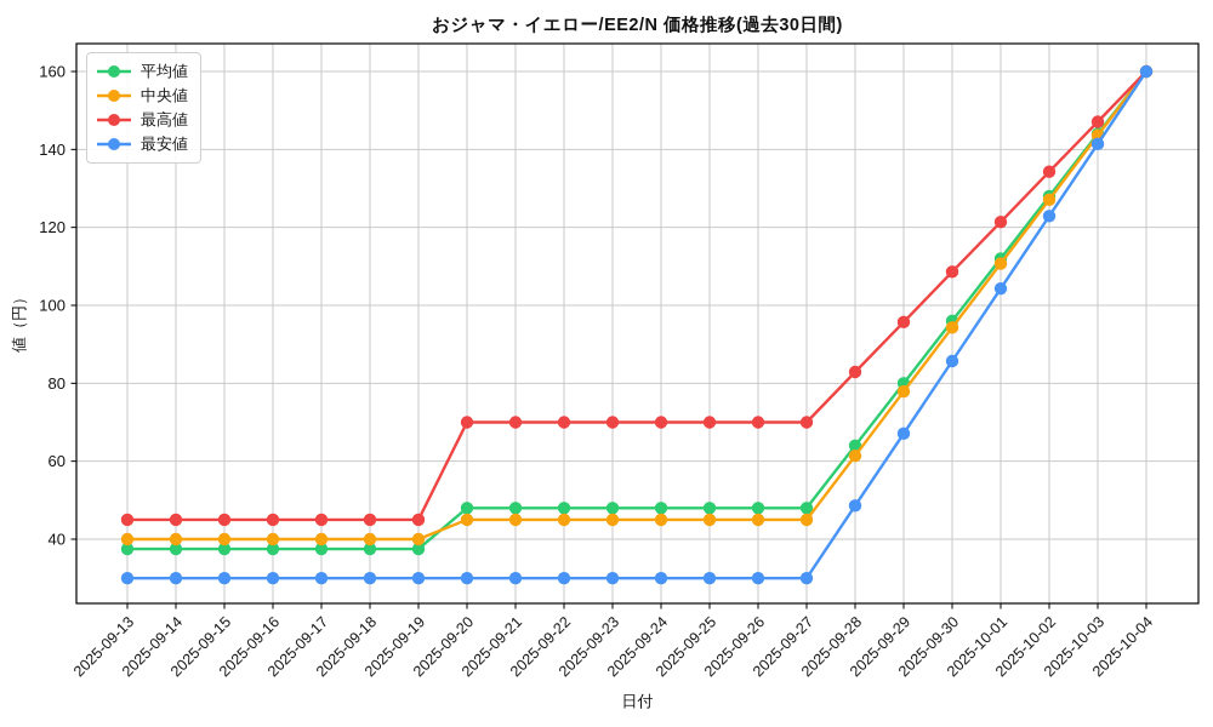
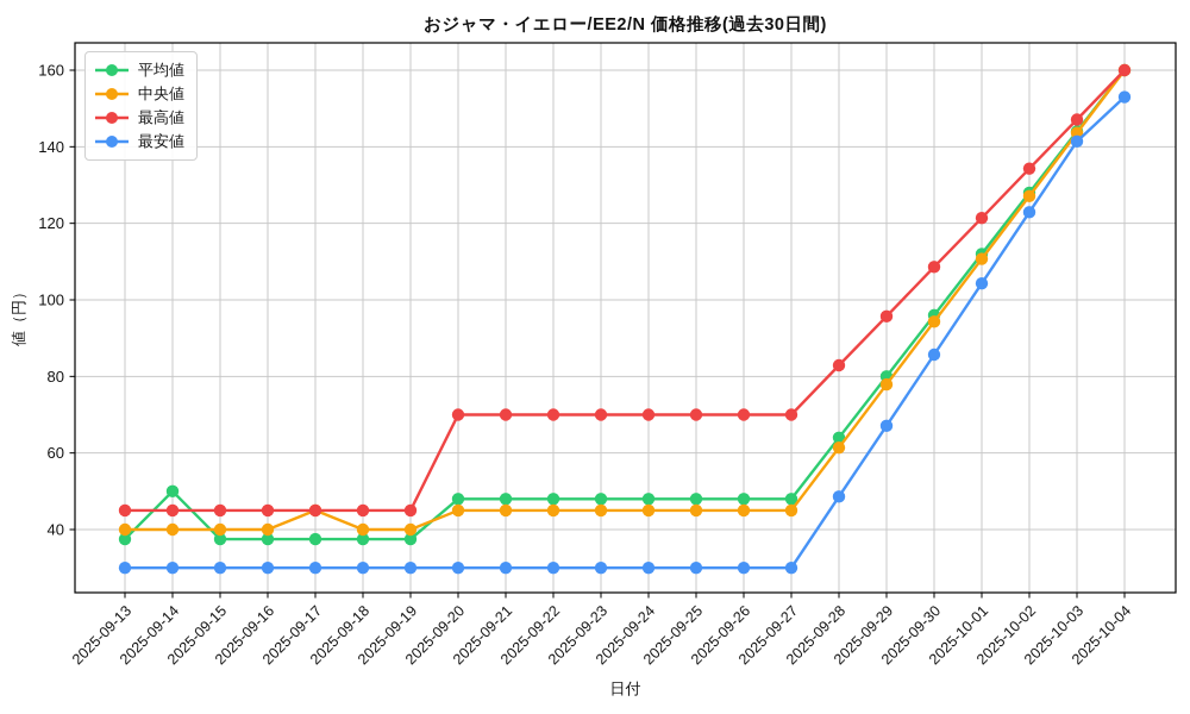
平均値/2025-09-14: 38 -> 50
中央値/2025-09-17: 40 -> 45
最安値/2025-10-04: 160 -> 153
